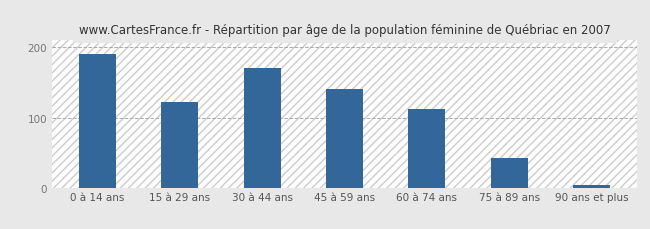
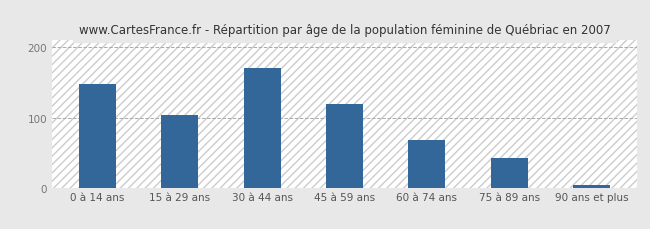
0 à 14 ans: 190 -> 148
15 à 29 ans: 122 -> 103
45 à 59 ans: 140 -> 119
60 à 74 ans: 112 -> 68
